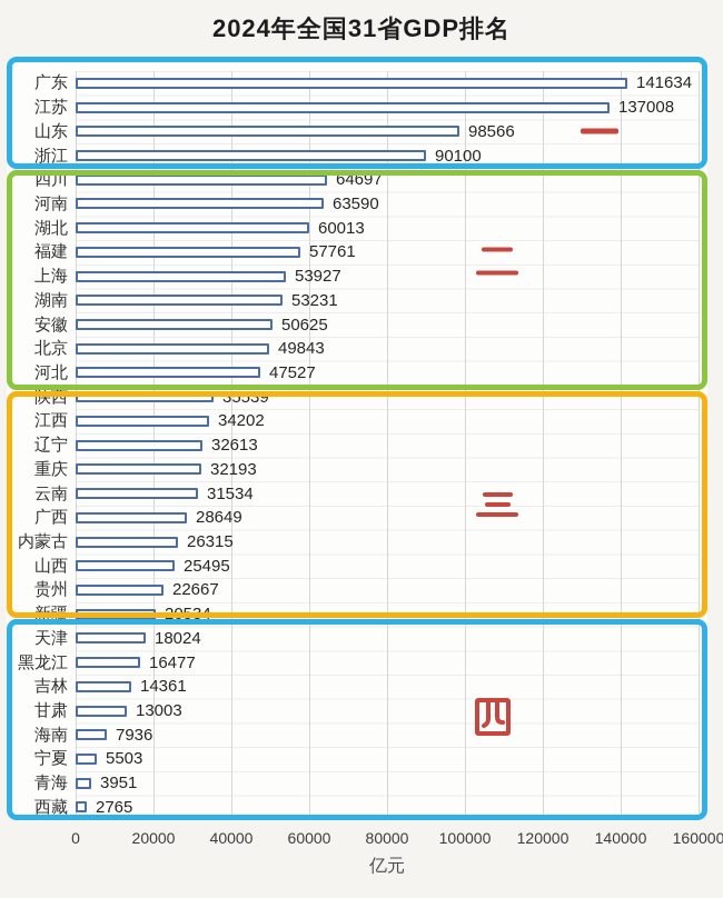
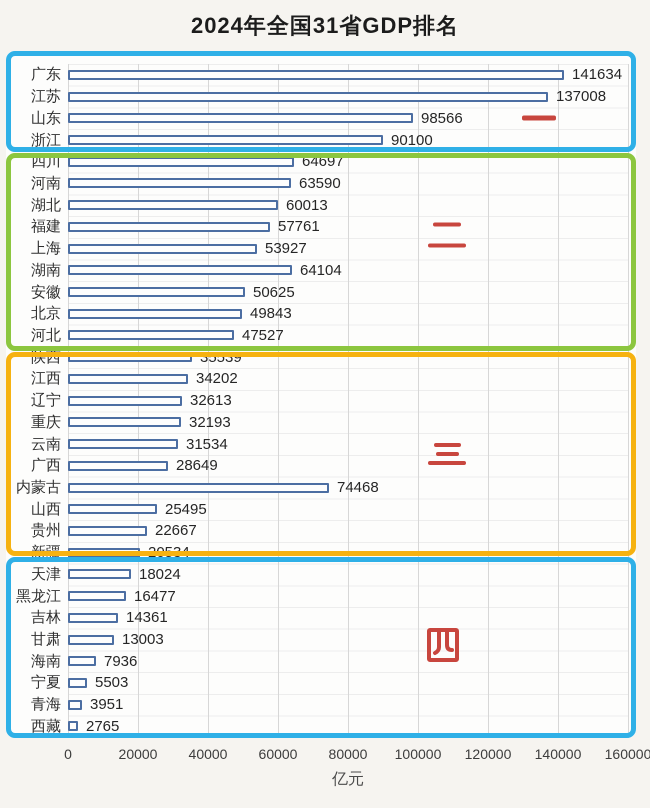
湖南: 53231 -> 64104
内蒙古: 26315 -> 74468
